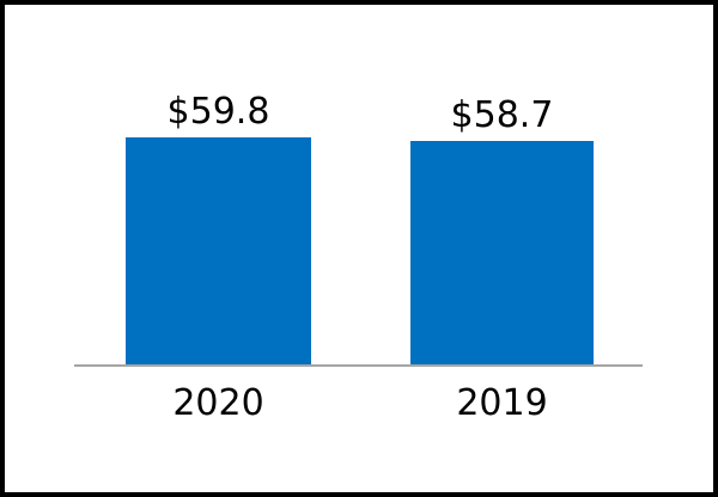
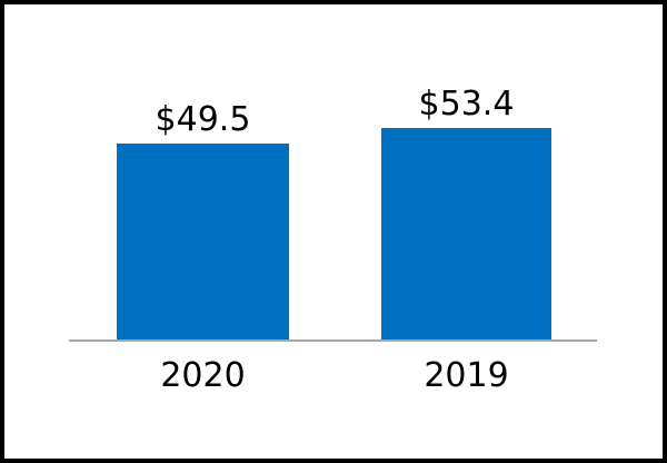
2020: $59.8 -> $49.5
2019: $58.7 -> $53.4
